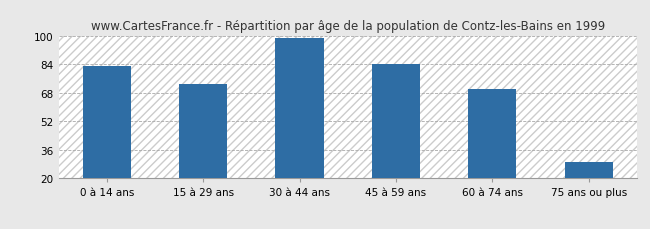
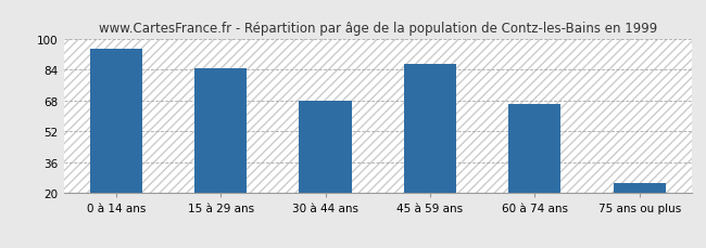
0 à 14 ans: 83 -> 95
15 à 29 ans: 73 -> 85
30 à 44 ans: 99 -> 68
45 à 59 ans: 84 -> 87
60 à 74 ans: 70 -> 66
75 ans ou plus: 29 -> 25
